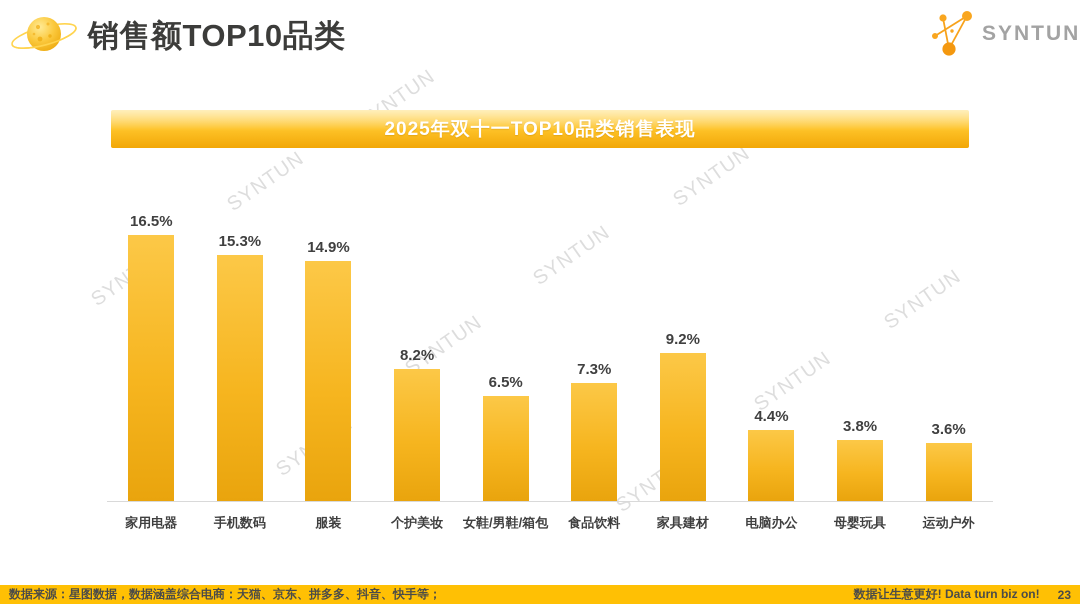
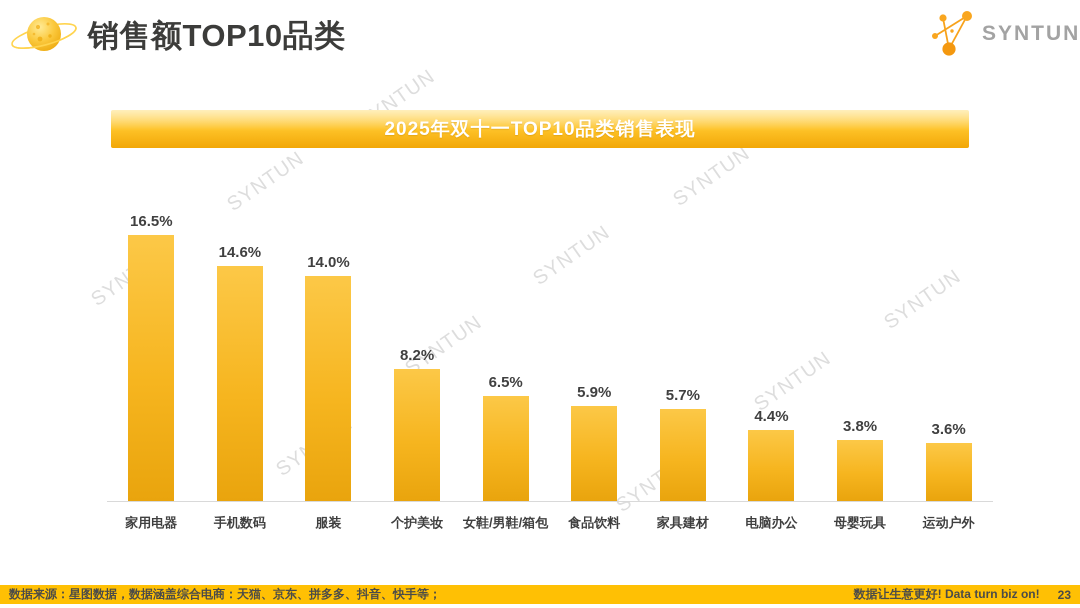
手机数码: 15.3% -> 14.6%
服装: 14.9% -> 14.0%
食品饮料: 7.3% -> 5.9%
家具建材: 9.2% -> 5.7%
